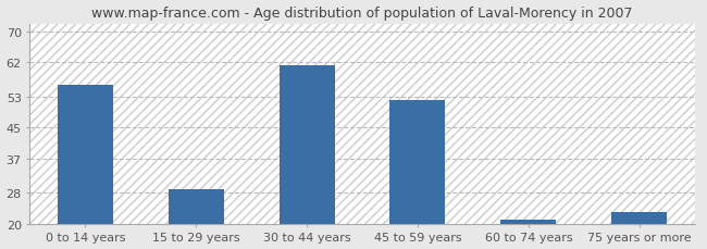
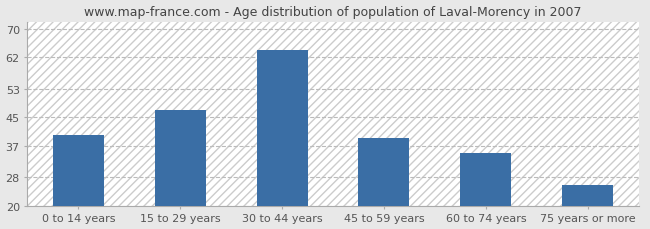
0 to 14 years: 56 -> 40
15 to 29 years: 29 -> 47
30 to 44 years: 61 -> 64
45 to 59 years: 52 -> 39
60 to 74 years: 21 -> 35
75 years or more: 23 -> 26
